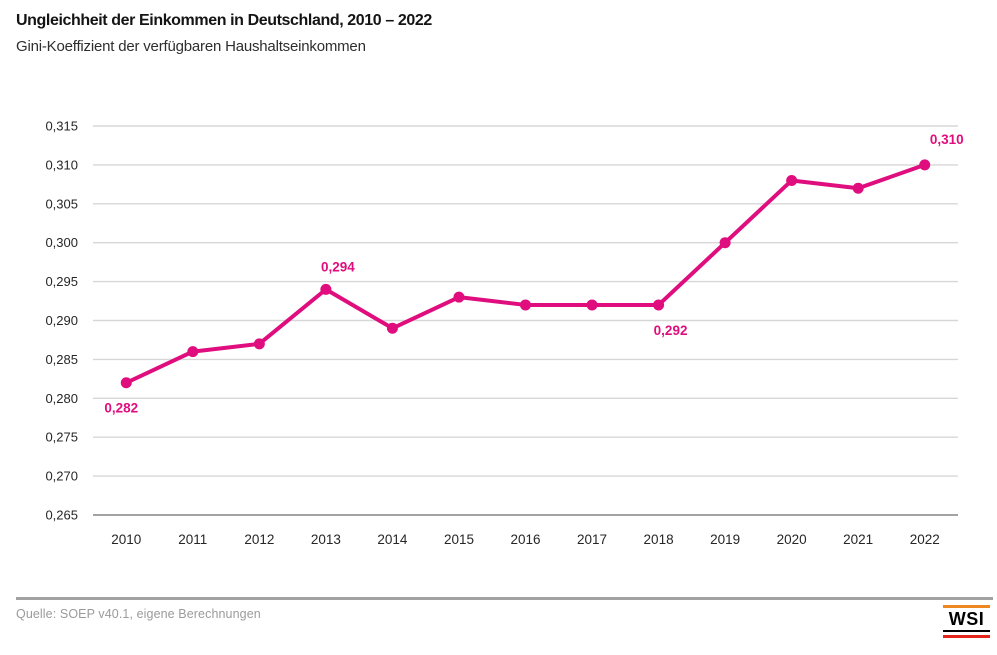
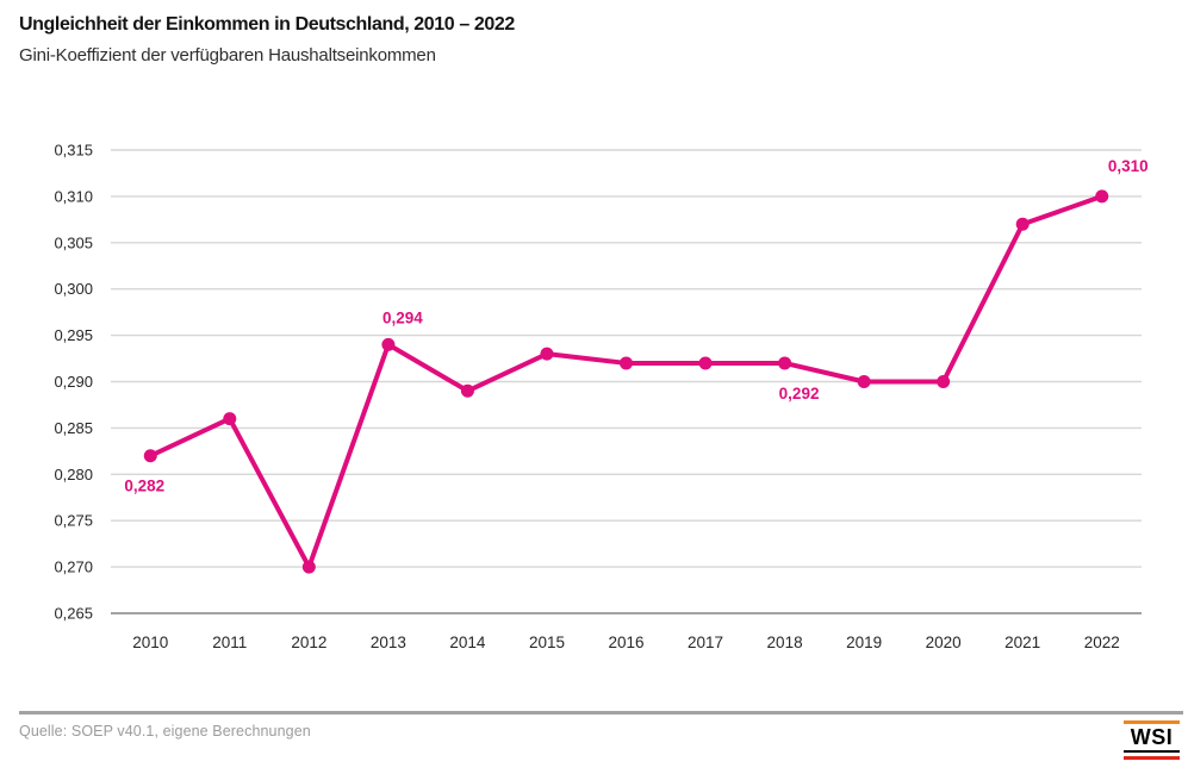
2012: 0,29 -> 0,27
2019: 0,30 -> 0,29
2020: 0,31 -> 0,29
